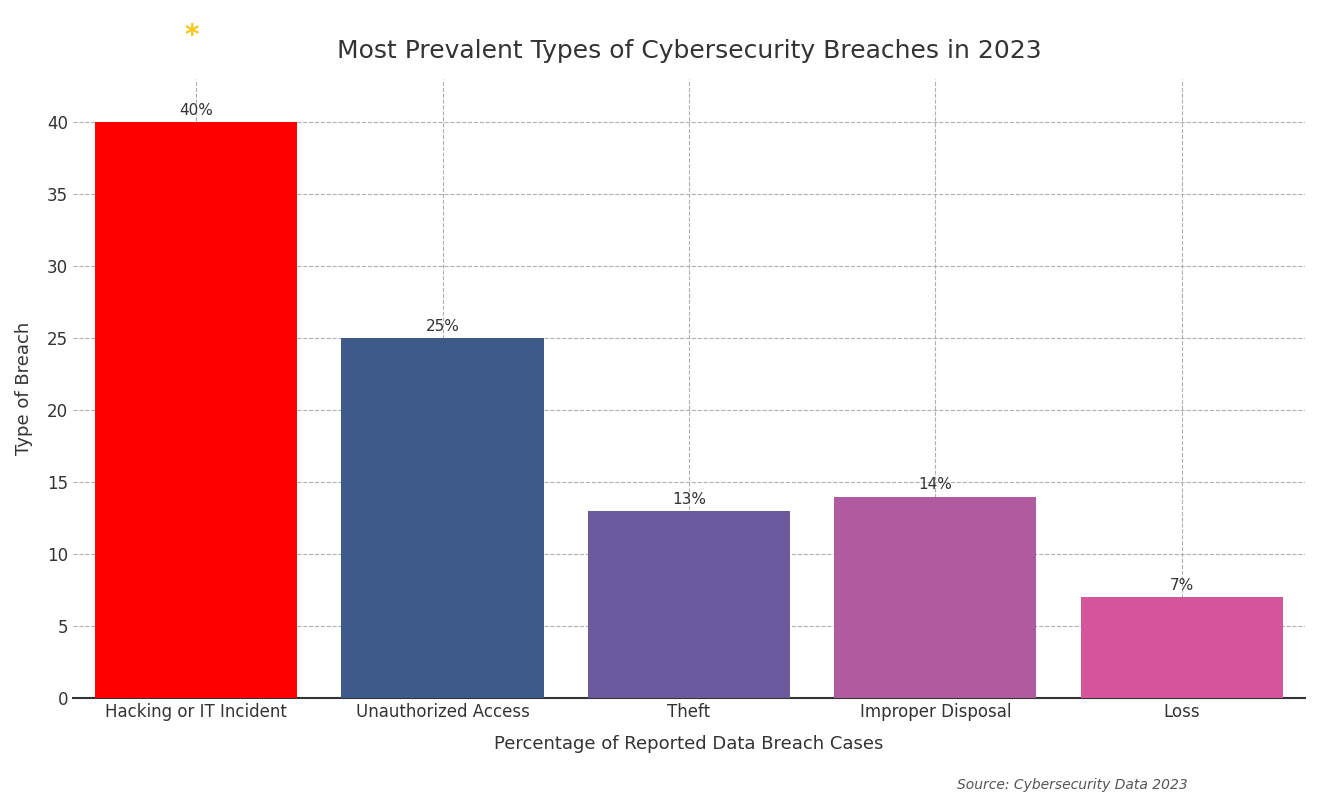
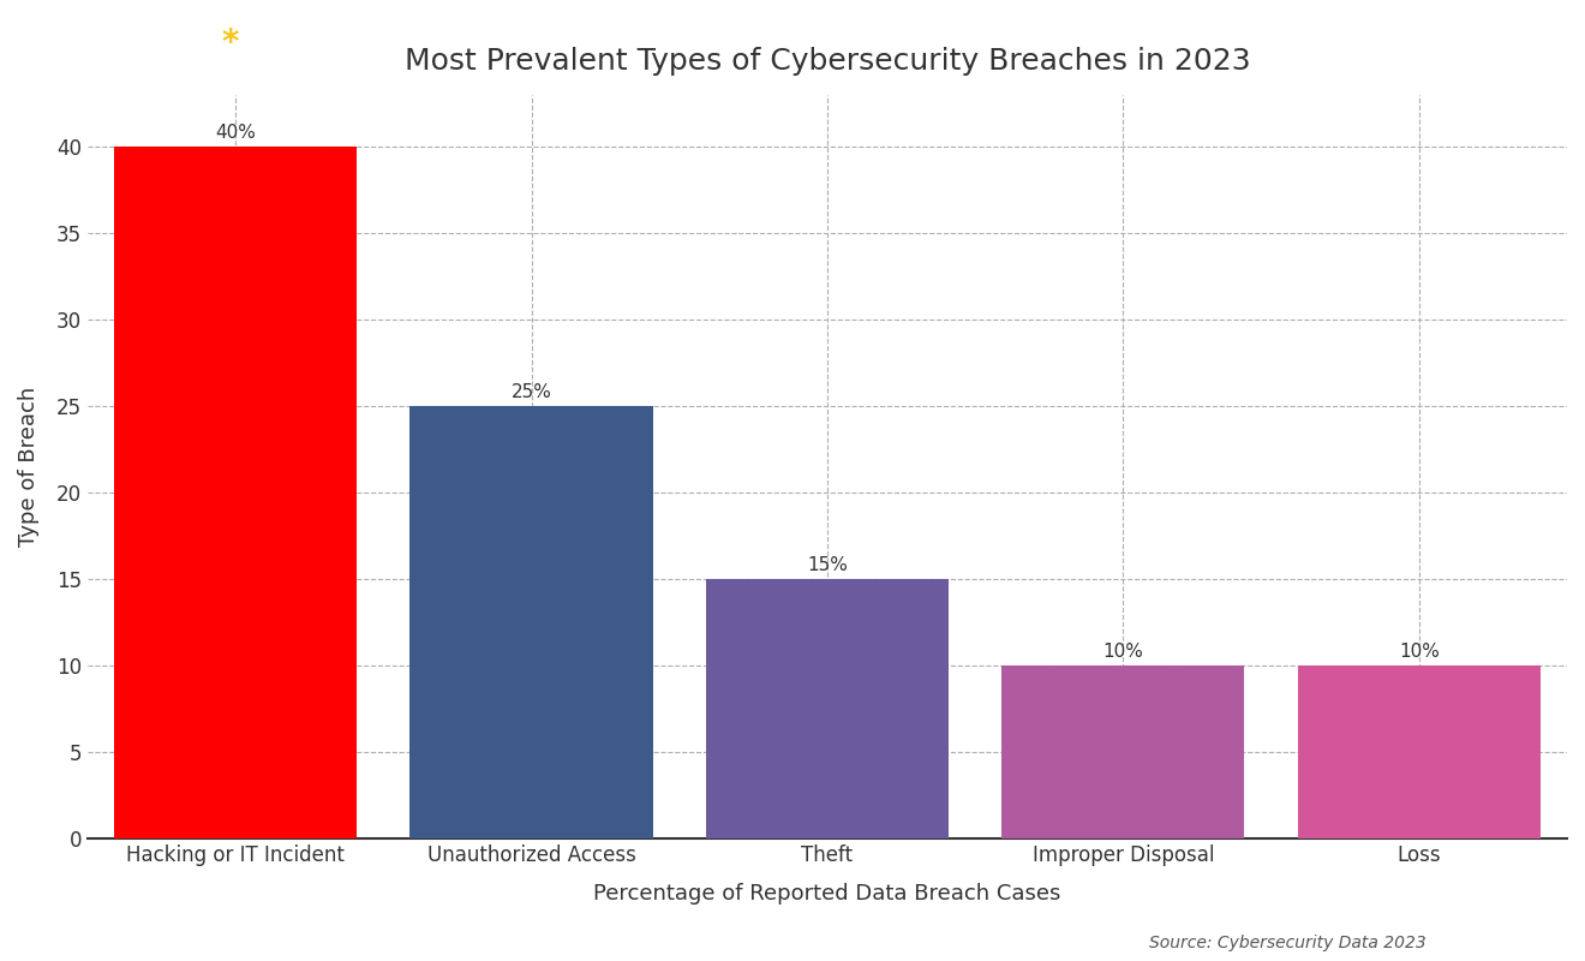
Theft: 13% -> 15%
Improper Disposal: 14% -> 10%
Loss: 7% -> 10%
